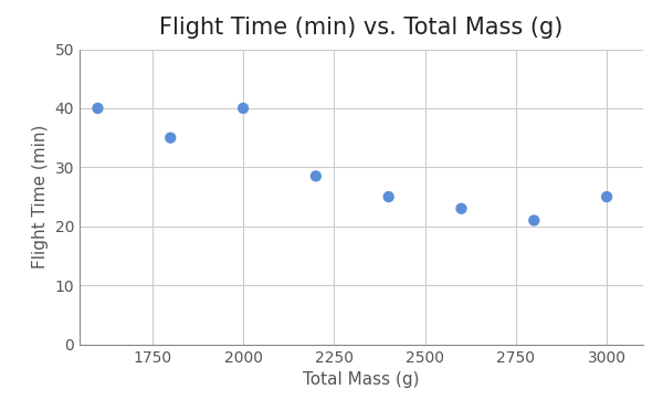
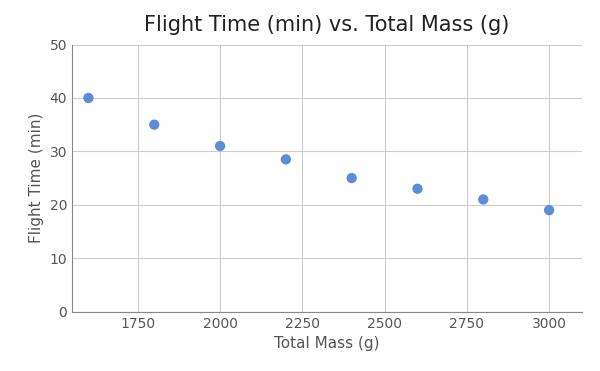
2000: 40.0 -> 31.0
3000: 25.0 -> 19.0
